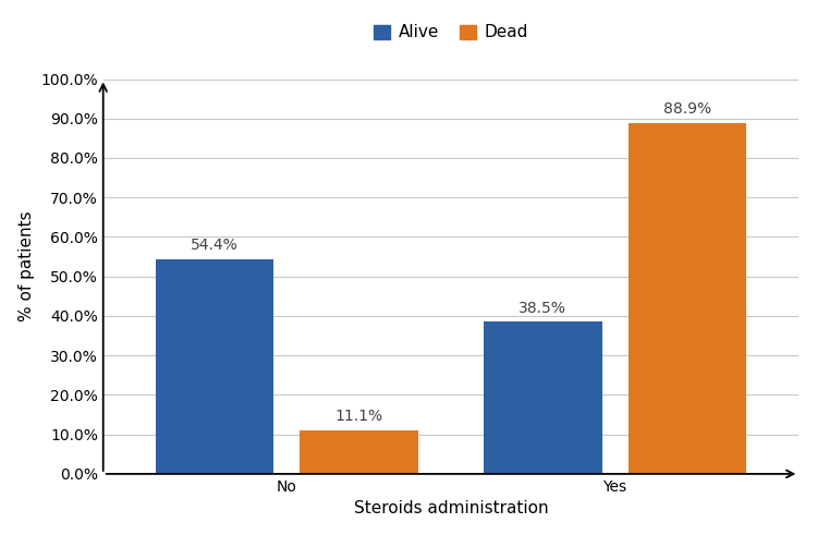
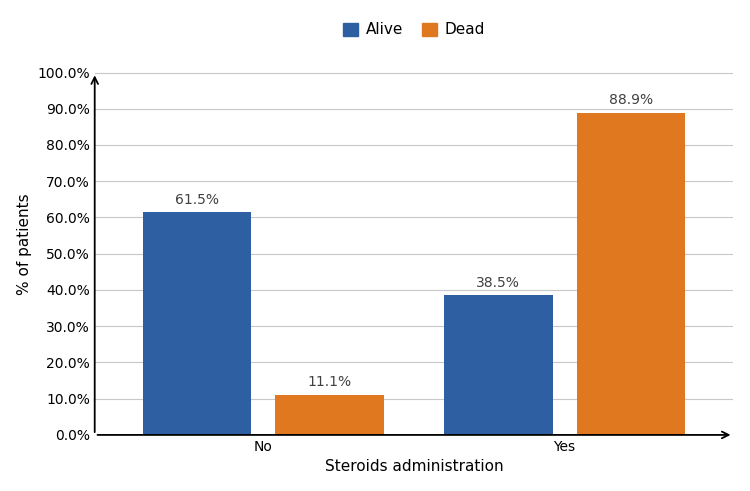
Alive/No: 54.4% -> 61.5%
